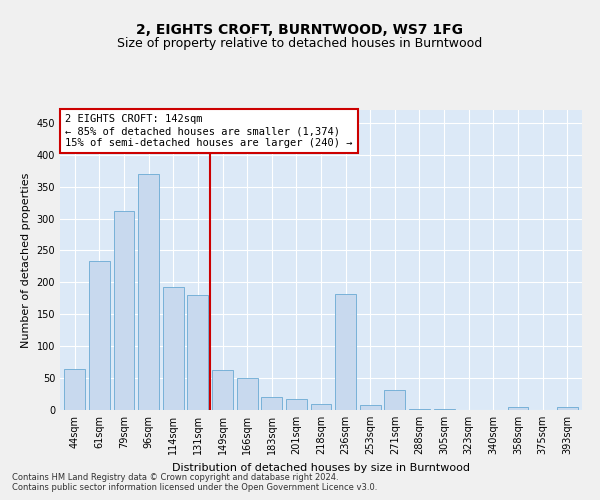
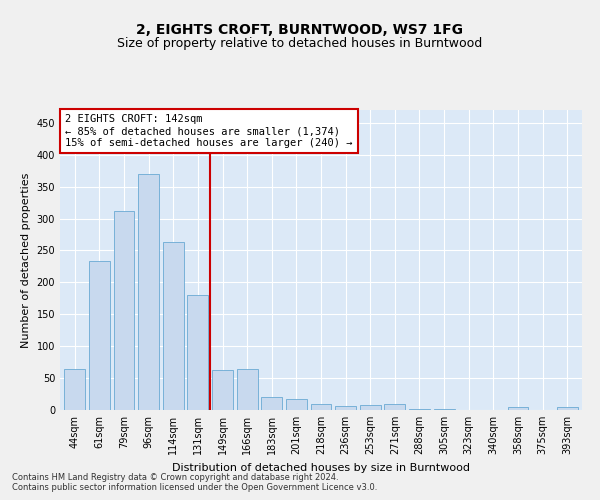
114sqm: 192 -> 263
166sqm: 50 -> 65
236sqm: 182 -> 6
271sqm: 32 -> 10
